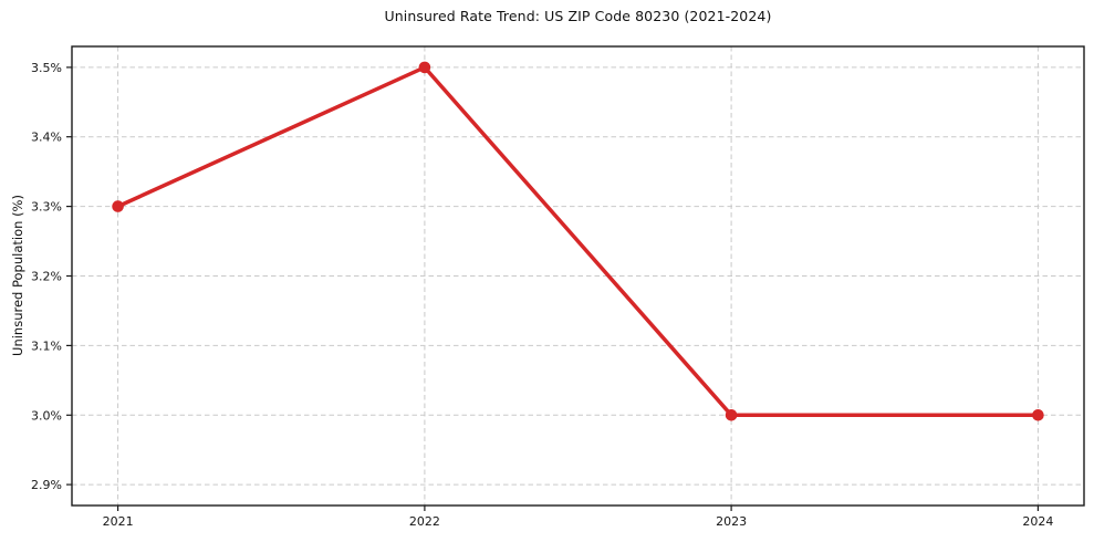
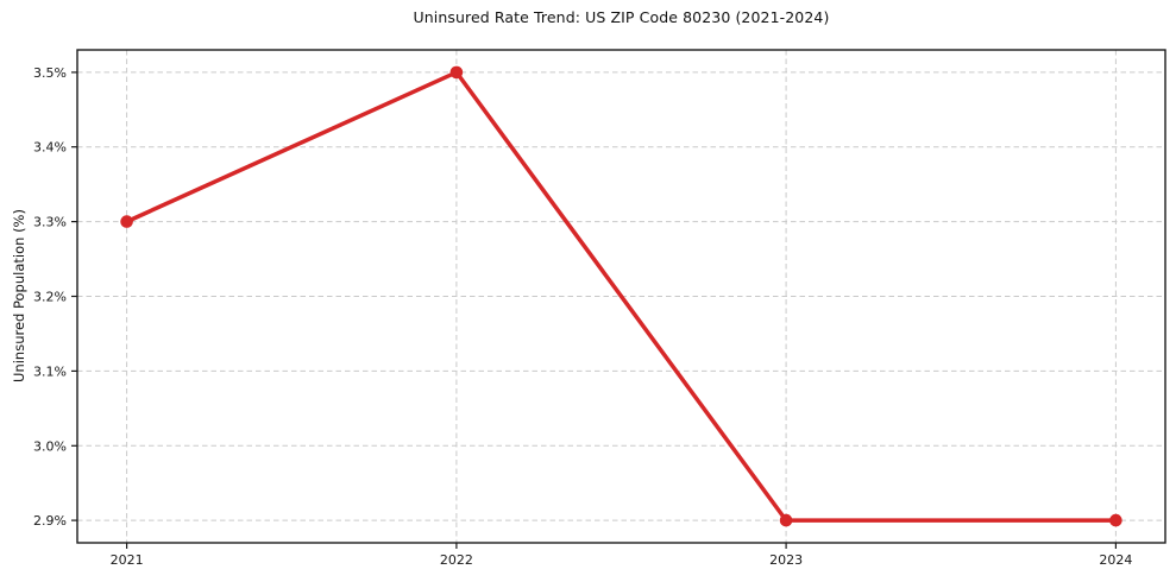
2023: 3.0% -> 2.9%
2024: 3.0% -> 2.9%
